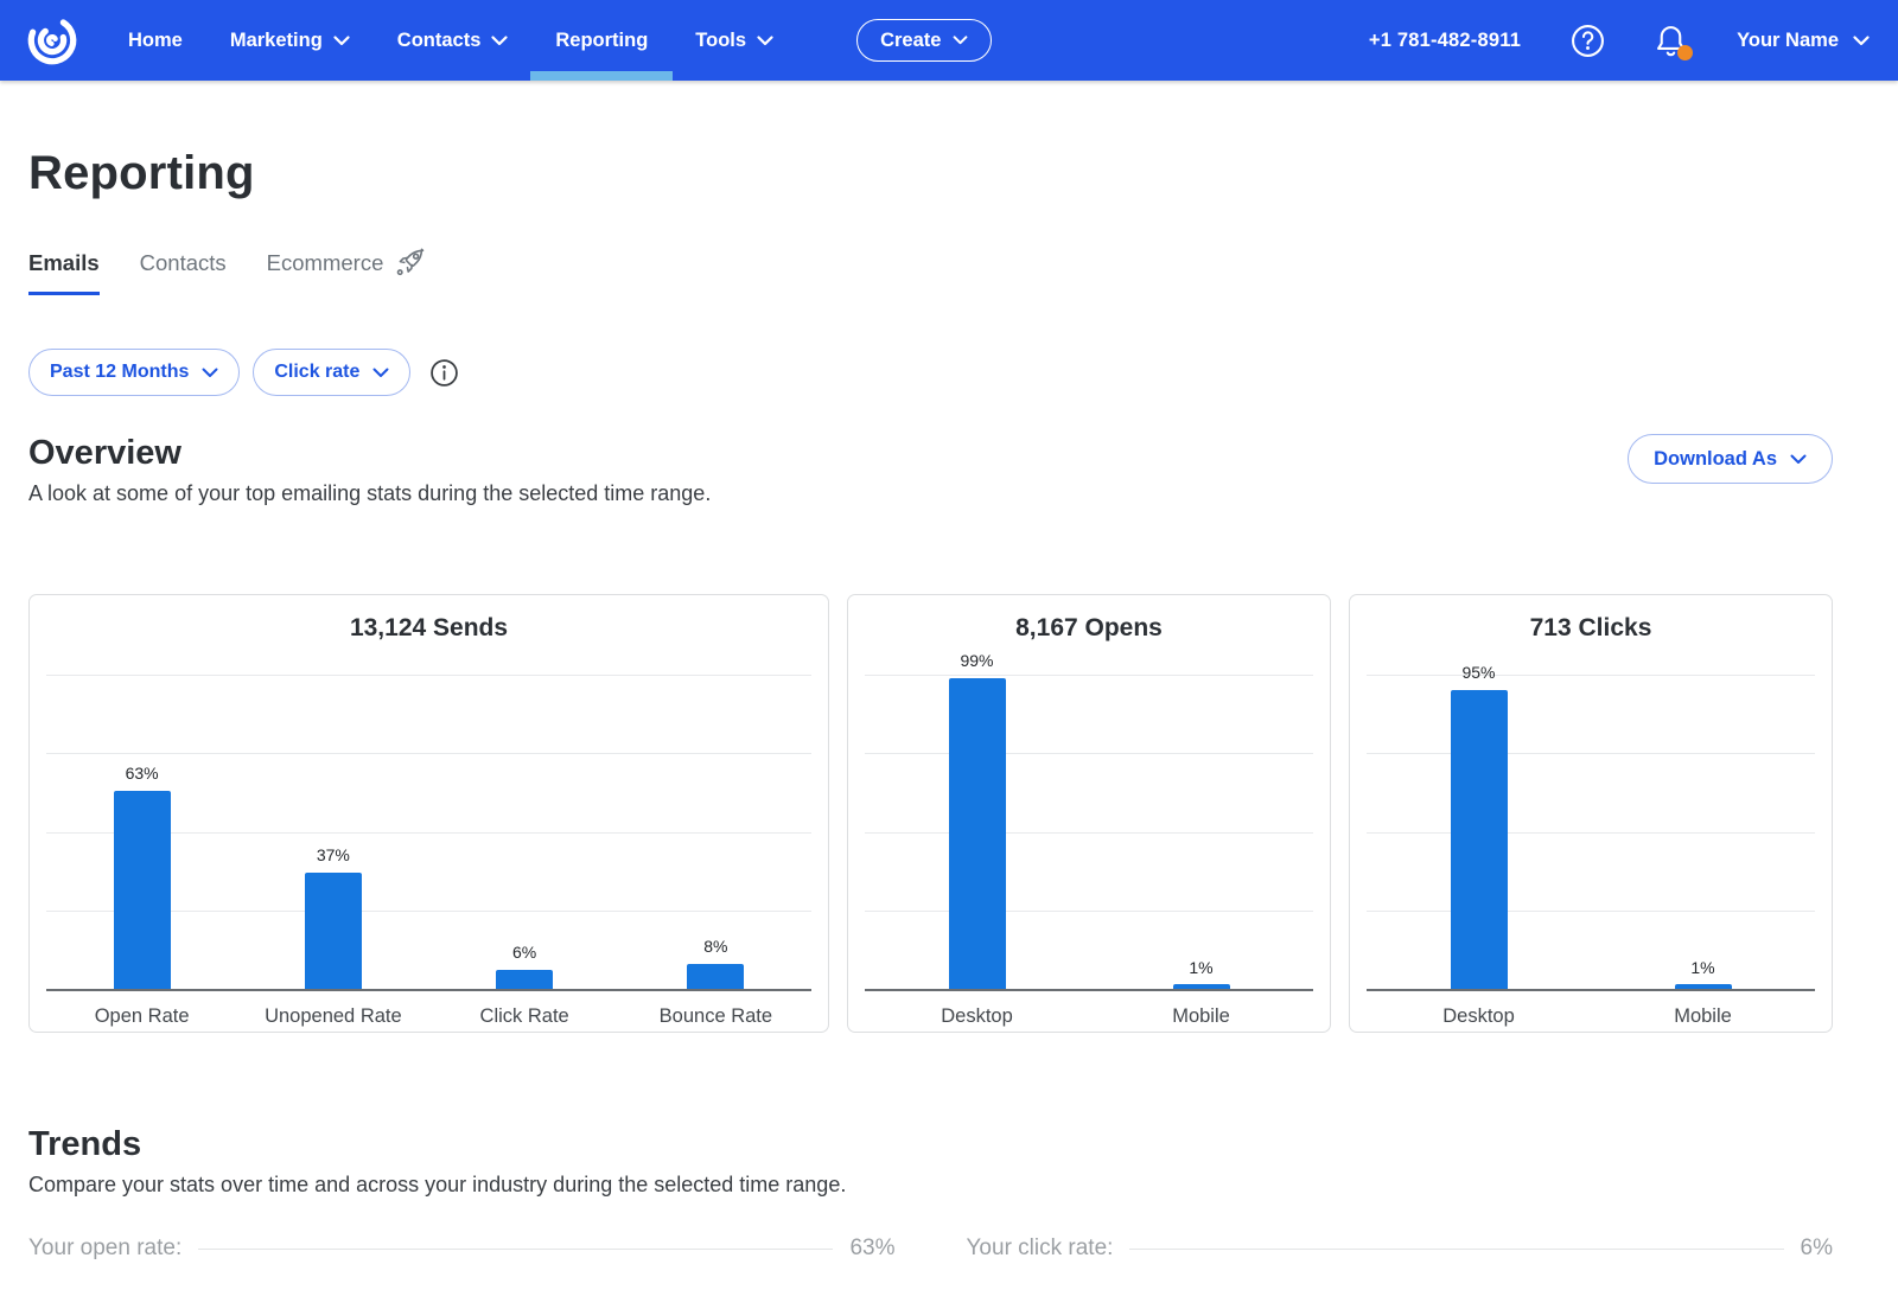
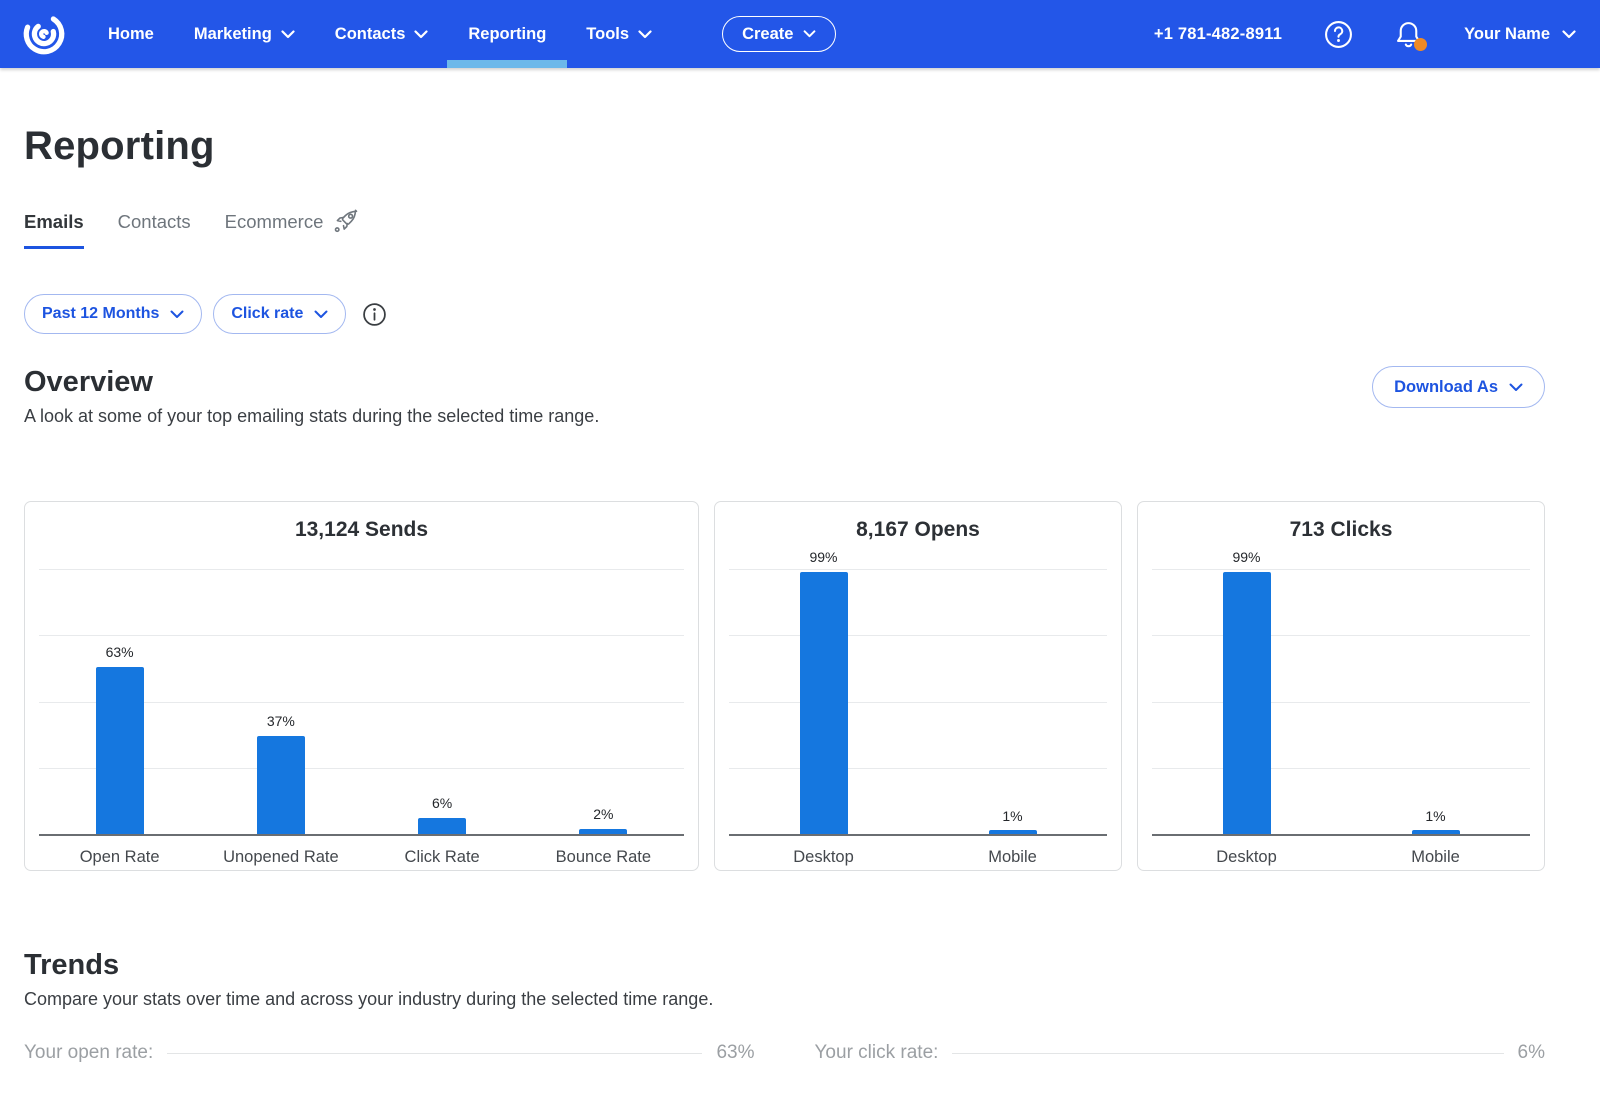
13,124 Sends/Bounce Rate: 8% -> 2%
713 Clicks/Desktop: 95% -> 99%
